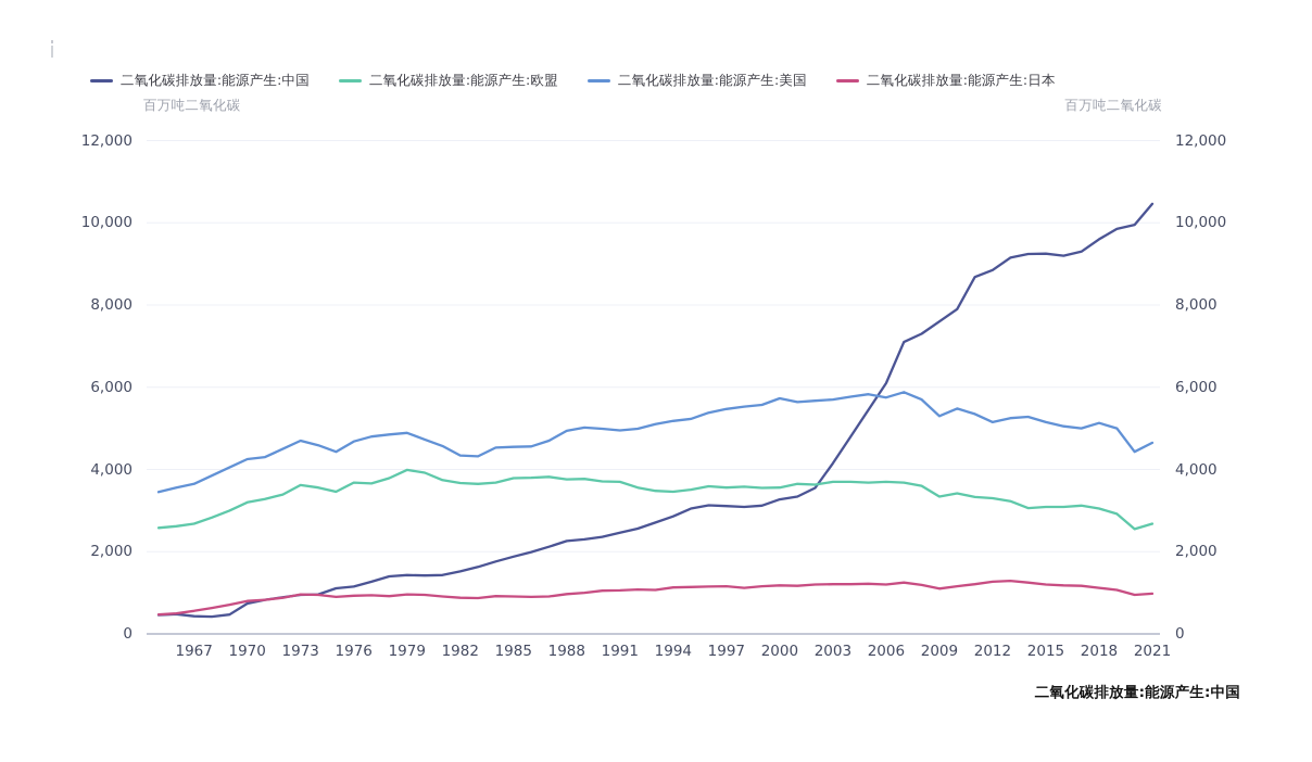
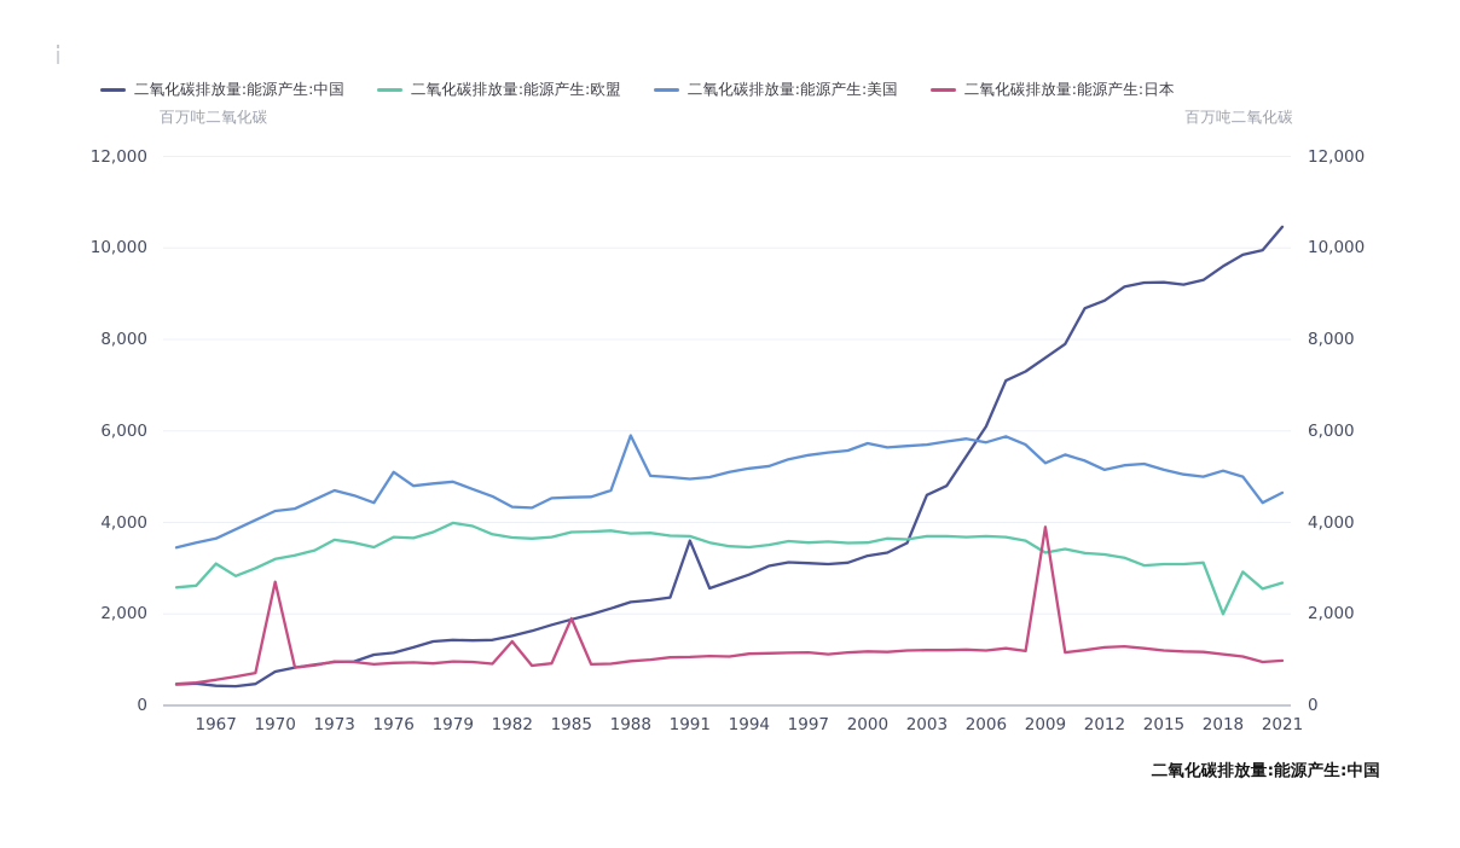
二氧化碳排放量:能源产生:欧盟/1967: 2700 -> 3100
二氧化碳排放量:能源产生:日本/1970: 800 -> 2700
二氧化碳排放量:能源产生:美国/1976: 4700 -> 5100
二氧化碳排放量:能源产生:日本/1982: 900 -> 1400
二氧化碳排放量:能源产生:日本/1985: 900 -> 1900
二氧化碳排放量:能源产生:美国/1988: 4900 -> 5900
二氧化碳排放量:能源产生:中国/1991: 2500 -> 3600
二氧化碳排放量:能源产生:中国/2003: 4200 -> 4600
二氧化碳排放量:能源产生:日本/2009: 1100 -> 3900
二氧化碳排放量:能源产生:欧盟/2018: 3000 -> 2000
